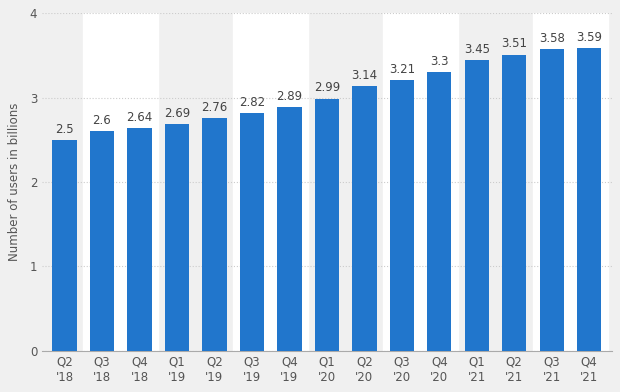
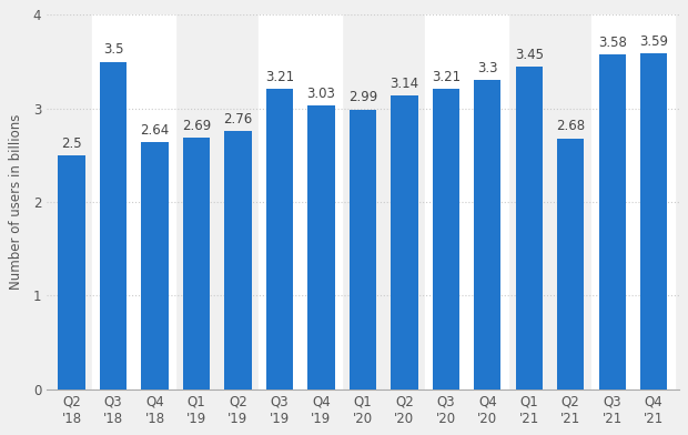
Q3 '18: 2.6 -> 3.5
Q3 '19: 2.82 -> 3.21
Q4 '19: 2.89 -> 3.03
Q2 '21: 3.51 -> 2.68
